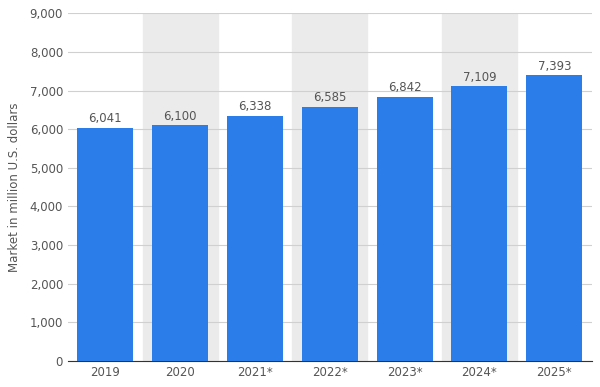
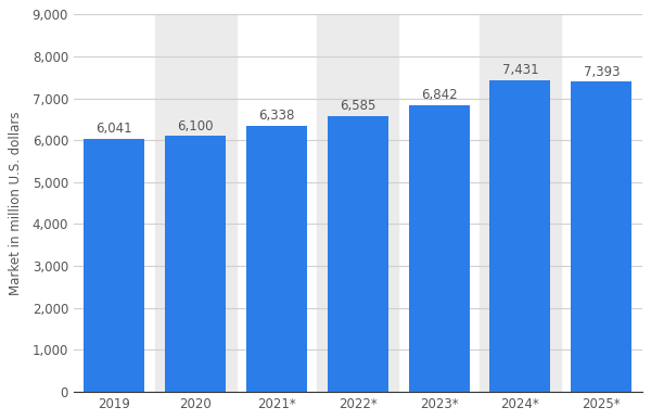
2024*: 7,109 -> 7,431
